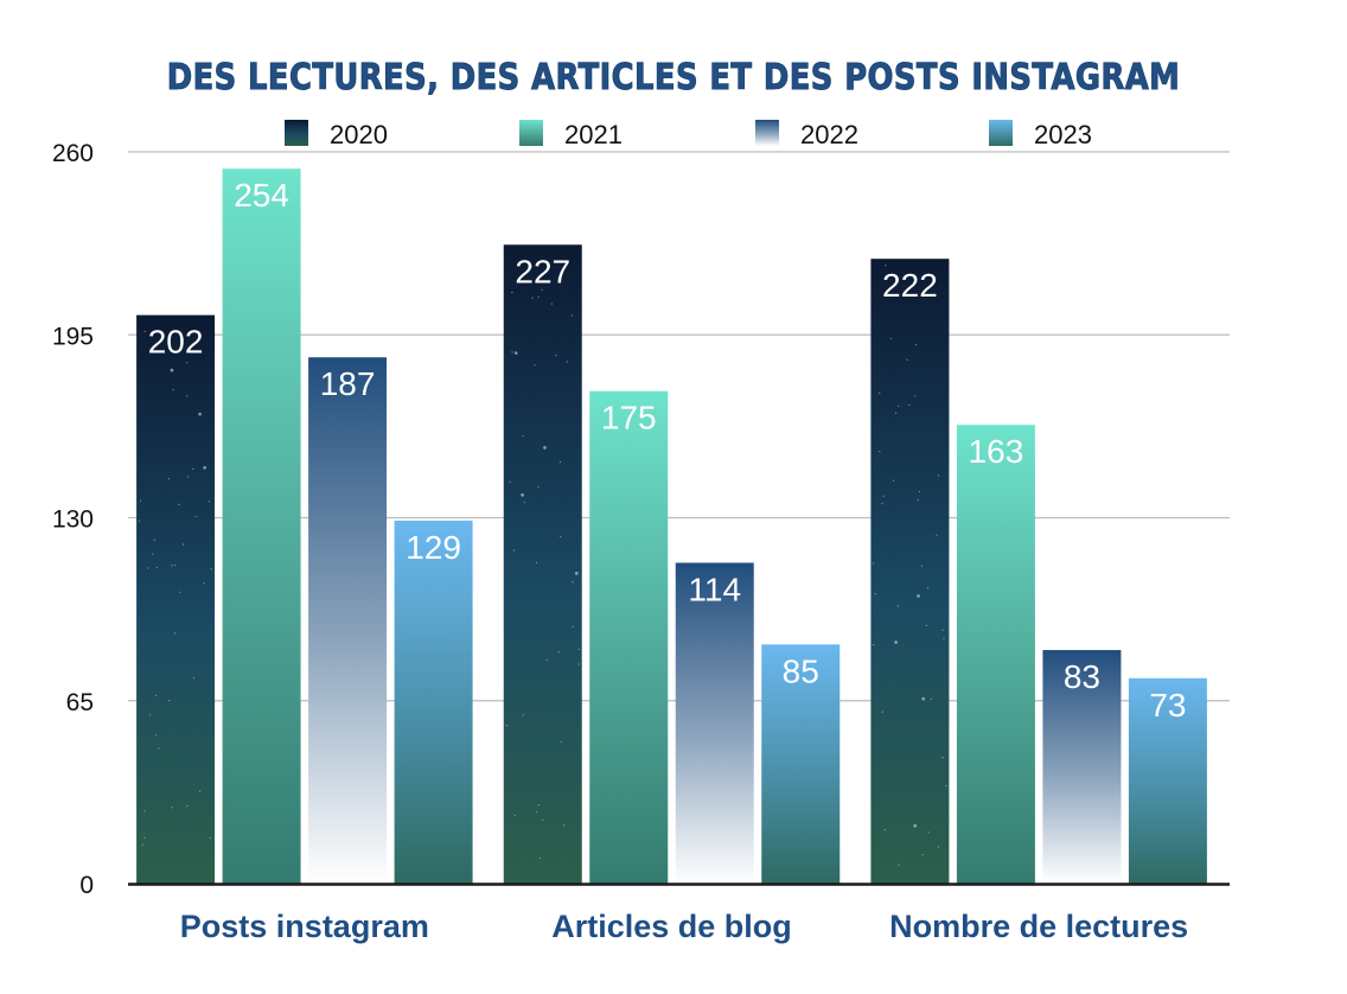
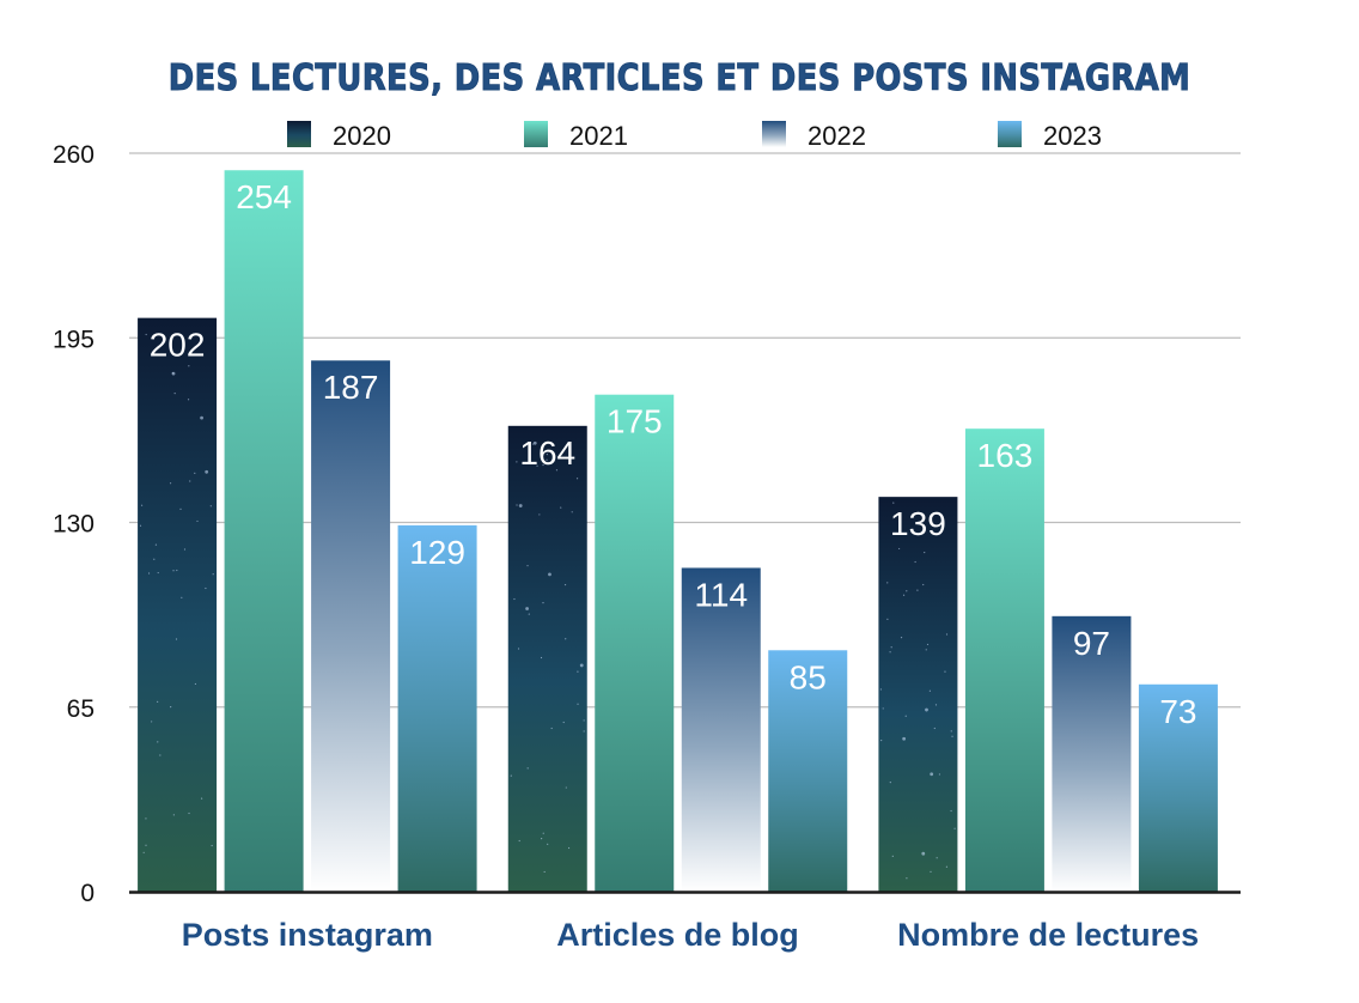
2020/Articles de blog: 227 -> 164
2020/Nombre de lectures: 222 -> 139
2022/Nombre de lectures: 83 -> 97
